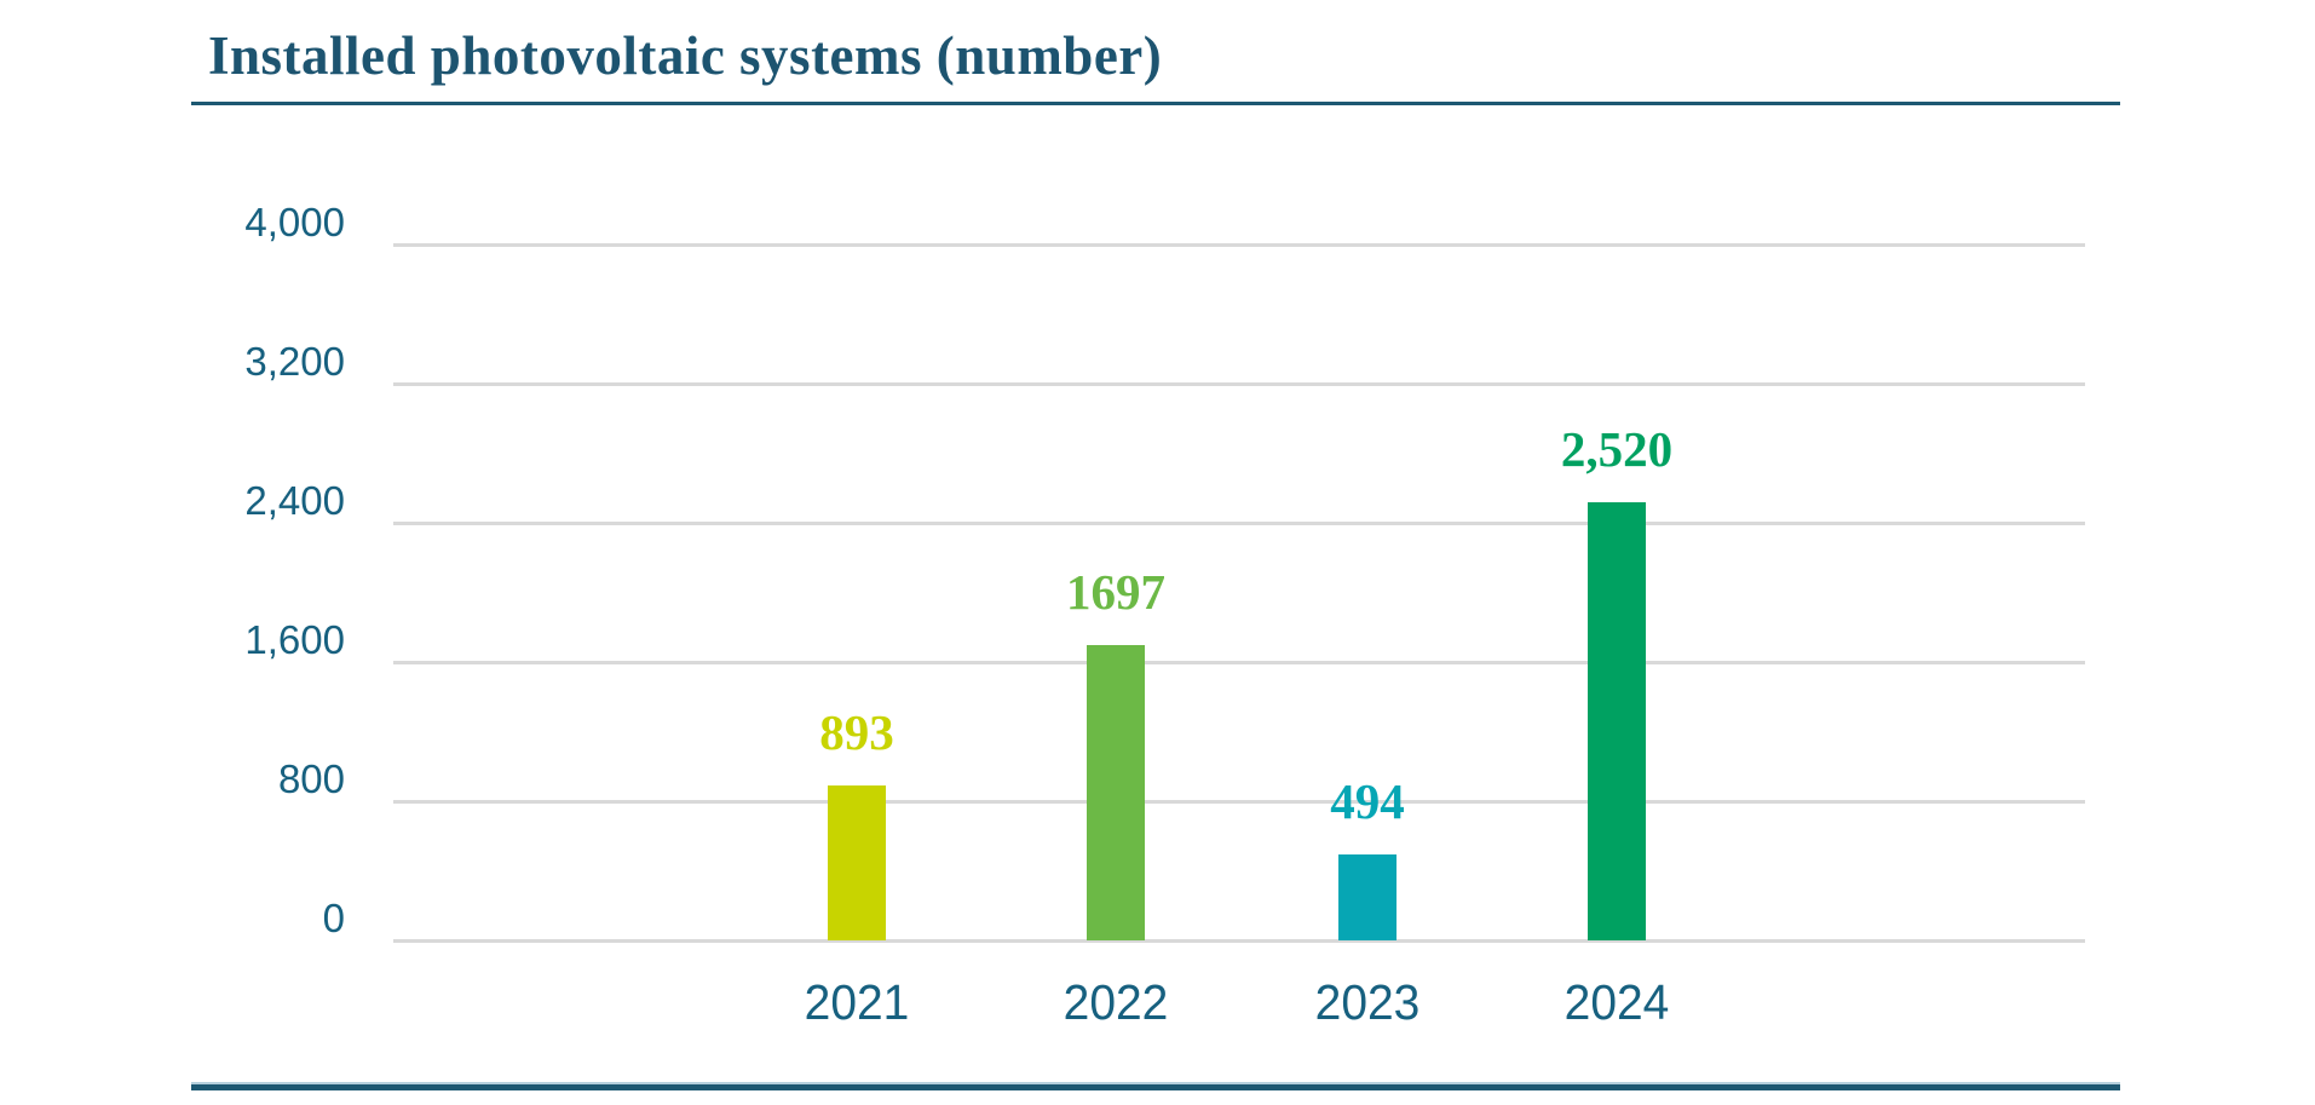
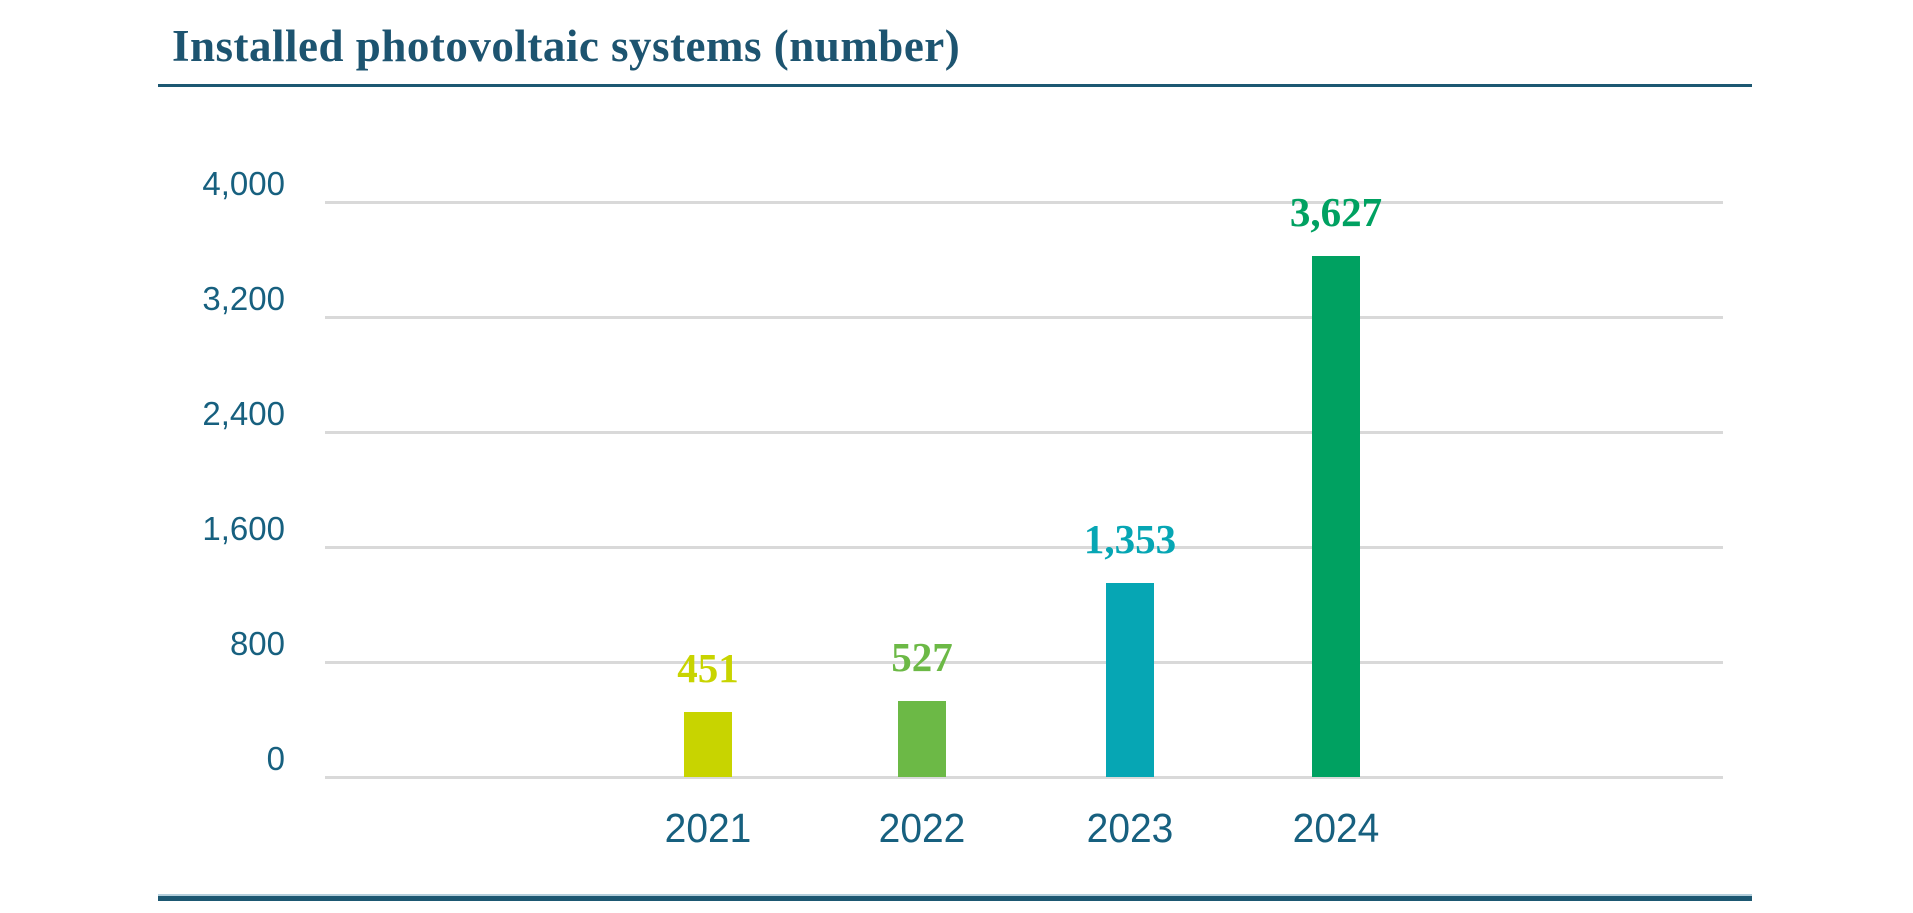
2021: 893 -> 451
2022: 1697 -> 527
2023: 494 -> 1,353
2024: 2,520 -> 3,627
